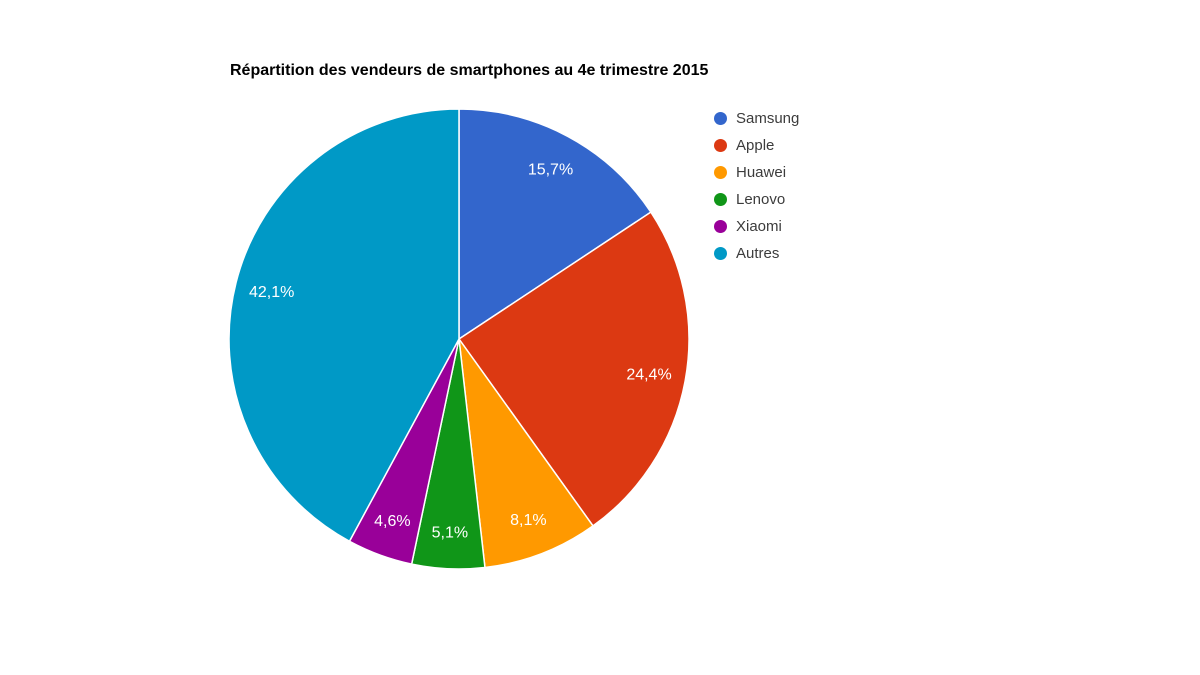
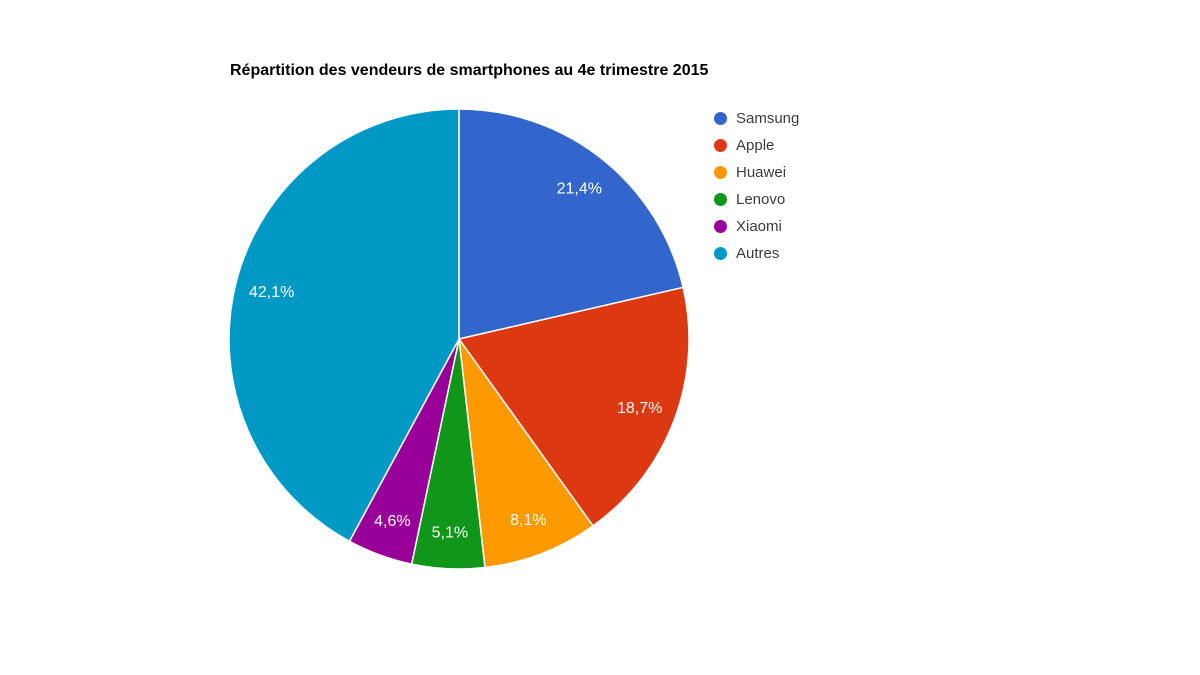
Samsung: 15,7% -> 21,4%
Apple: 24,4% -> 18,7%
